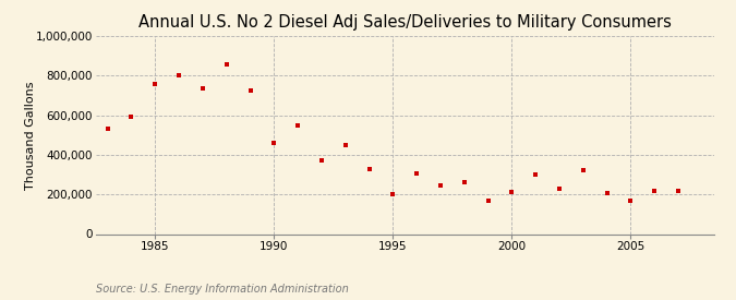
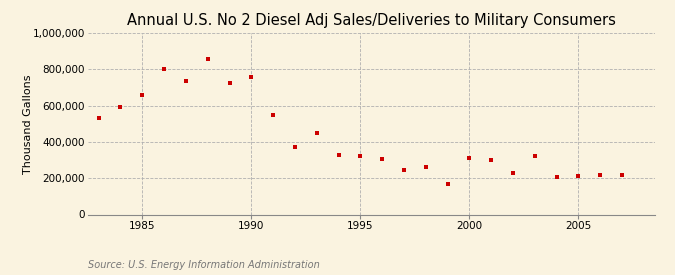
1985: 760,000 -> 660,000
1990: 460,000 -> 760,000
1995: 200,000 -> 320,000
2000: 210,000 -> 310,000
2005: 170,000 -> 210,000
